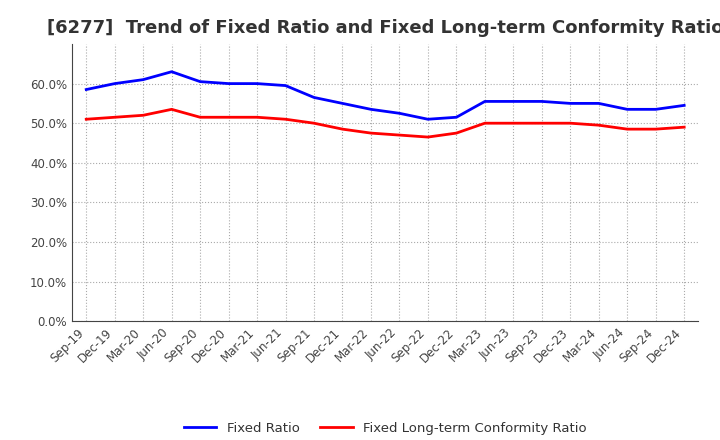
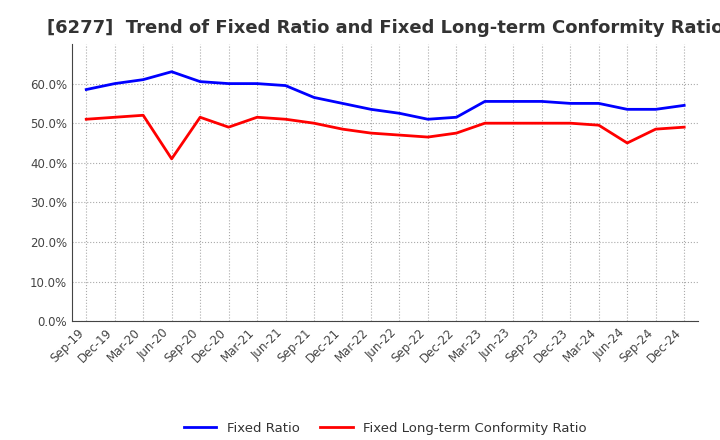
Fixed Long-term Conformity Ratio/Jun-20: 53.5% -> 41.0%
Fixed Long-term Conformity Ratio/Dec-20: 51.5% -> 49.0%
Fixed Long-term Conformity Ratio/Jun-24: 48.5% -> 45.0%
